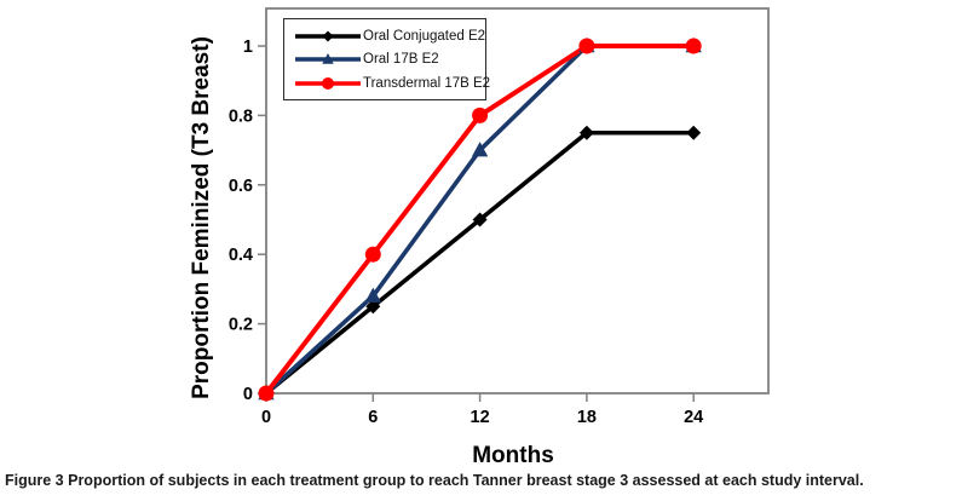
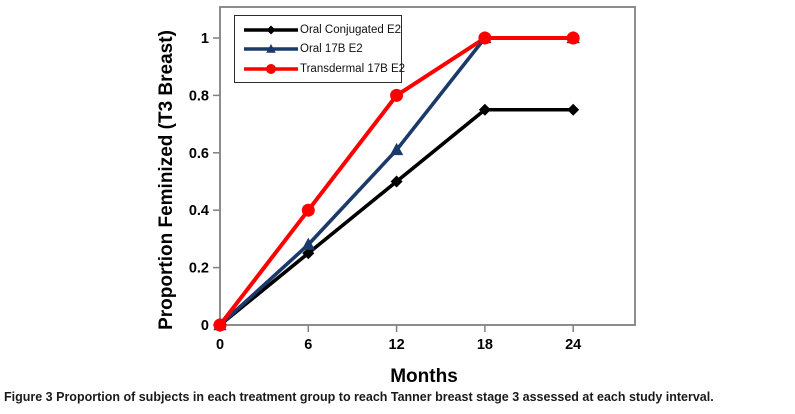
Oral 17B E2/12: 0.70 -> 0.61
